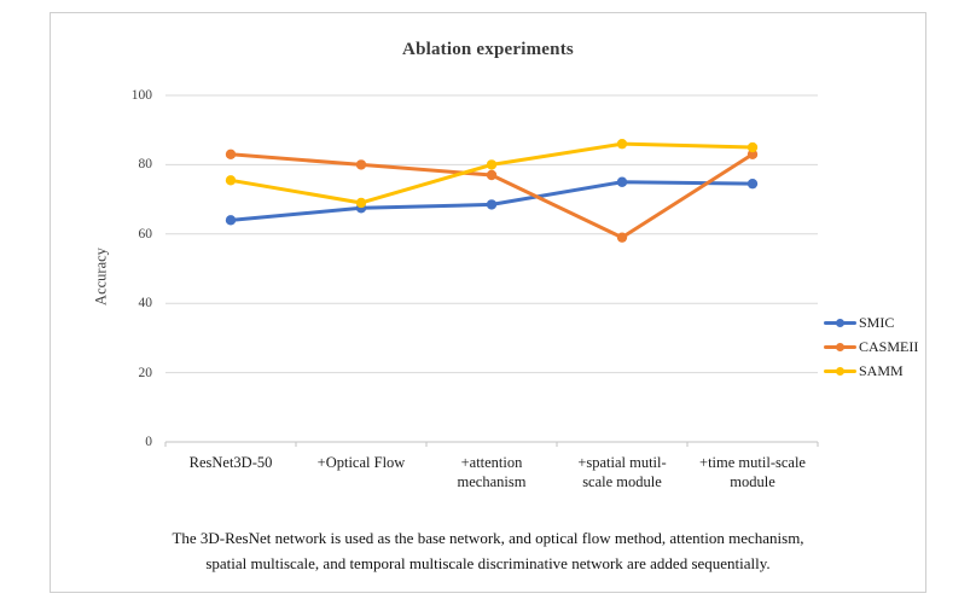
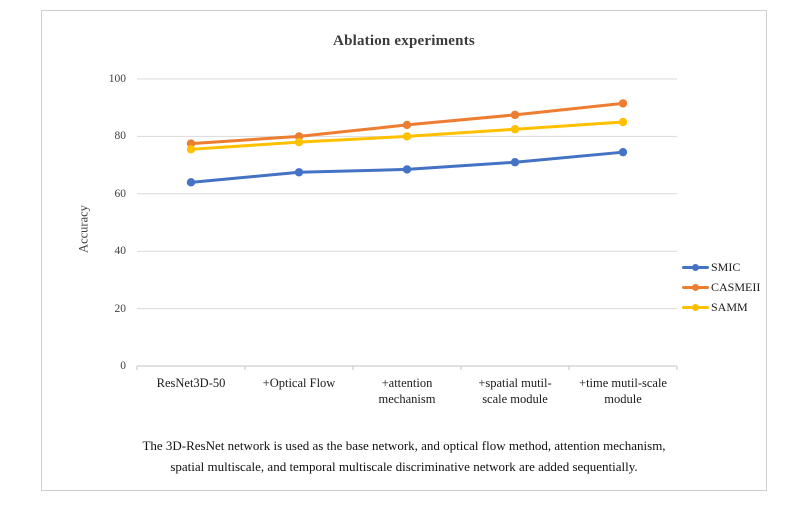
CASMEII/ResNet3D-50: 83 -> 78
SAMM/+Optical Flow: 69 -> 78
CASMEII/+attention mechanism: 77 -> 84
SMIC/+spatial mutil-scale module: 75 -> 71
CASMEII/+spatial mutil-scale module: 59 -> 88
SAMM/+spatial mutil-scale module: 86 -> 82
CASMEII/+time mutil-scale module: 83 -> 92
